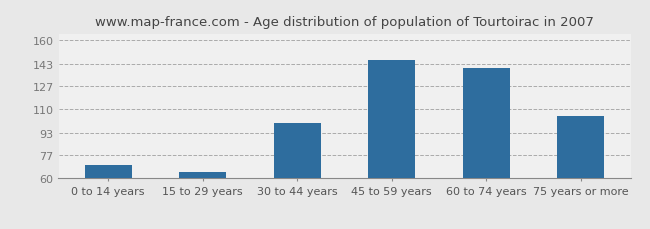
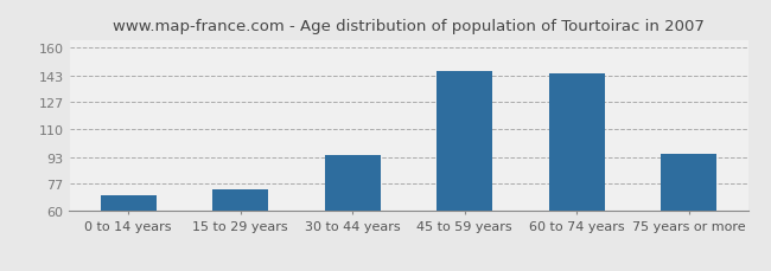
15 to 29 years: 65 -> 73
30 to 44 years: 100 -> 94
60 to 74 years: 140 -> 144
75 years or more: 105 -> 95
